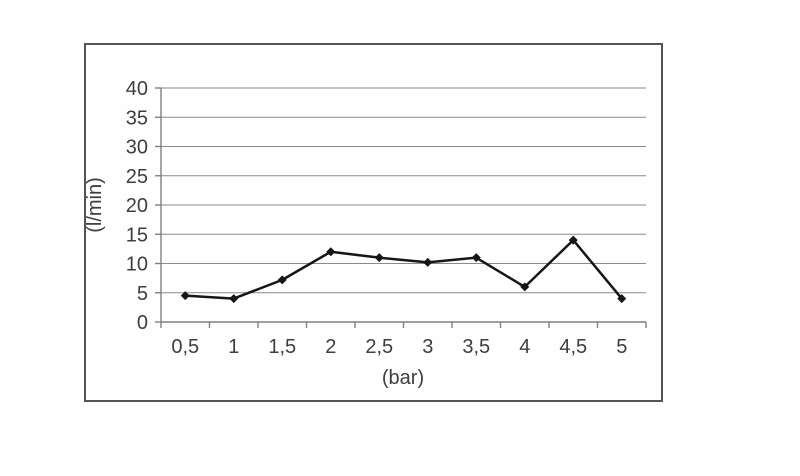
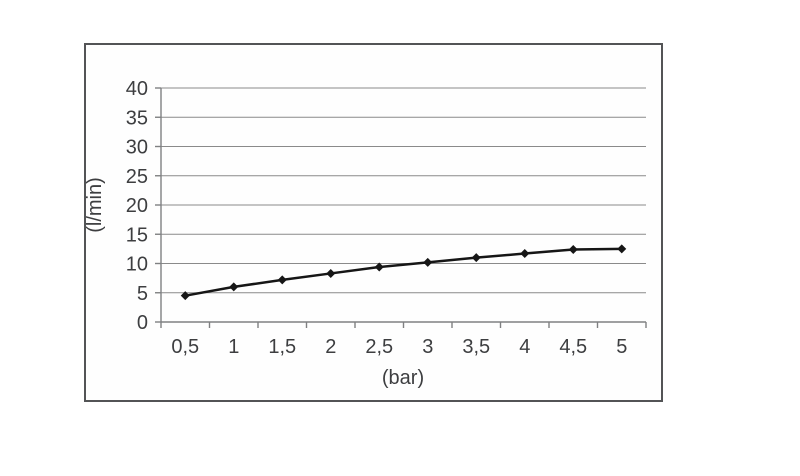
1: 4 -> 6
2: 12 -> 8
2,5: 11 -> 9
4: 6 -> 12
4,5: 14 -> 12
5: 4 -> 12
